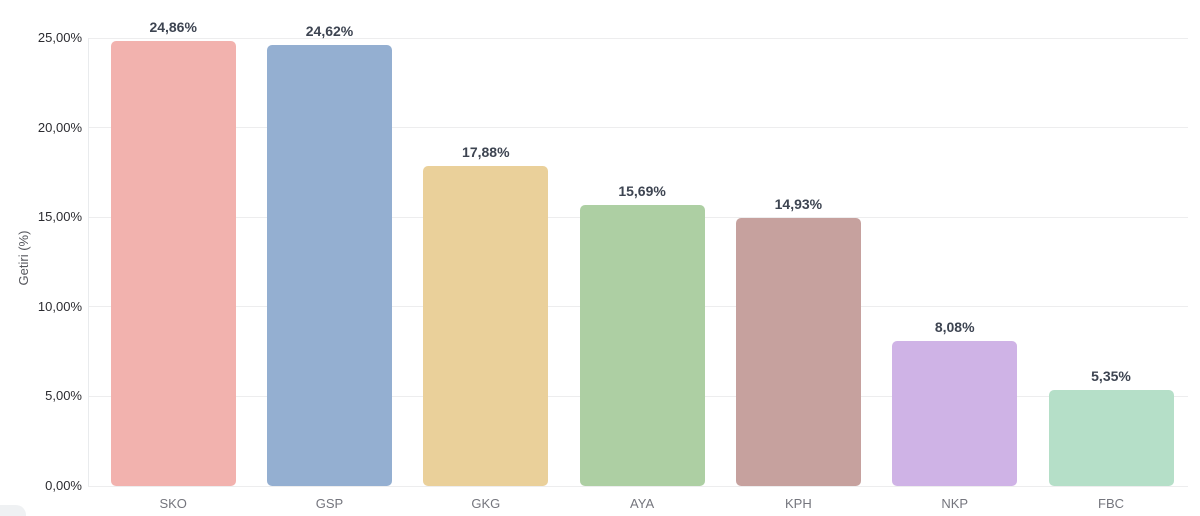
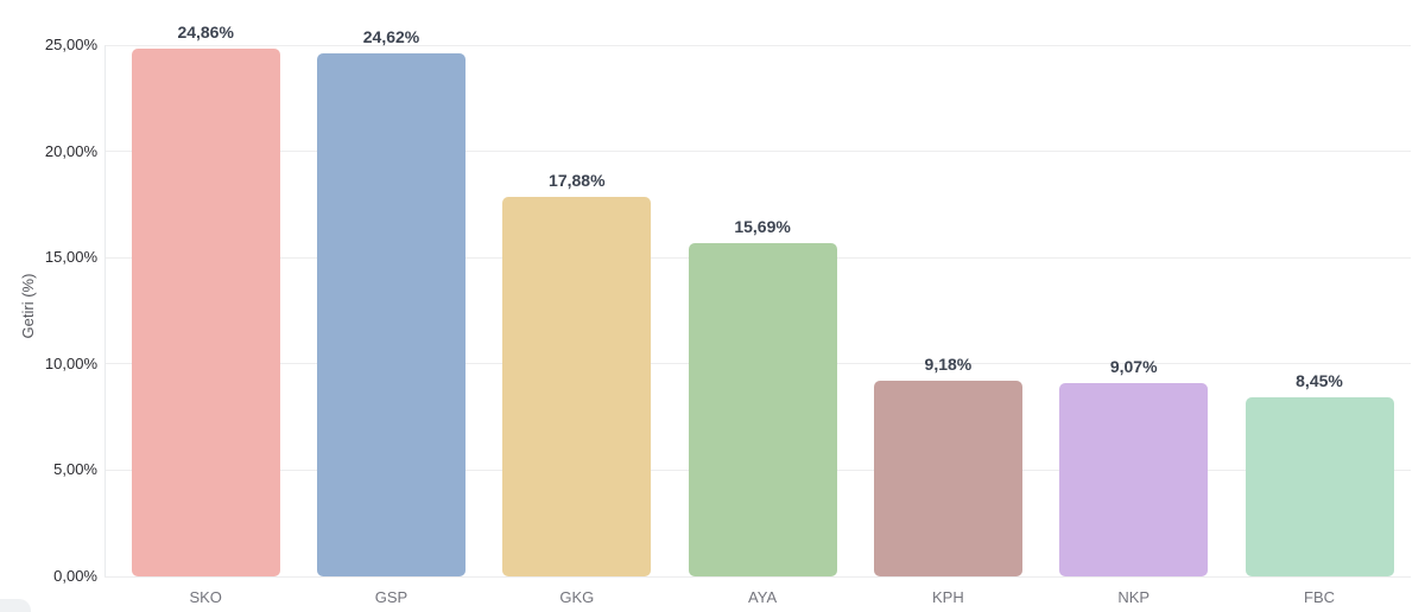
KPH: 14,93% -> 9,18%
NKP: 8,08% -> 9,07%
FBC: 5,35% -> 8,45%
